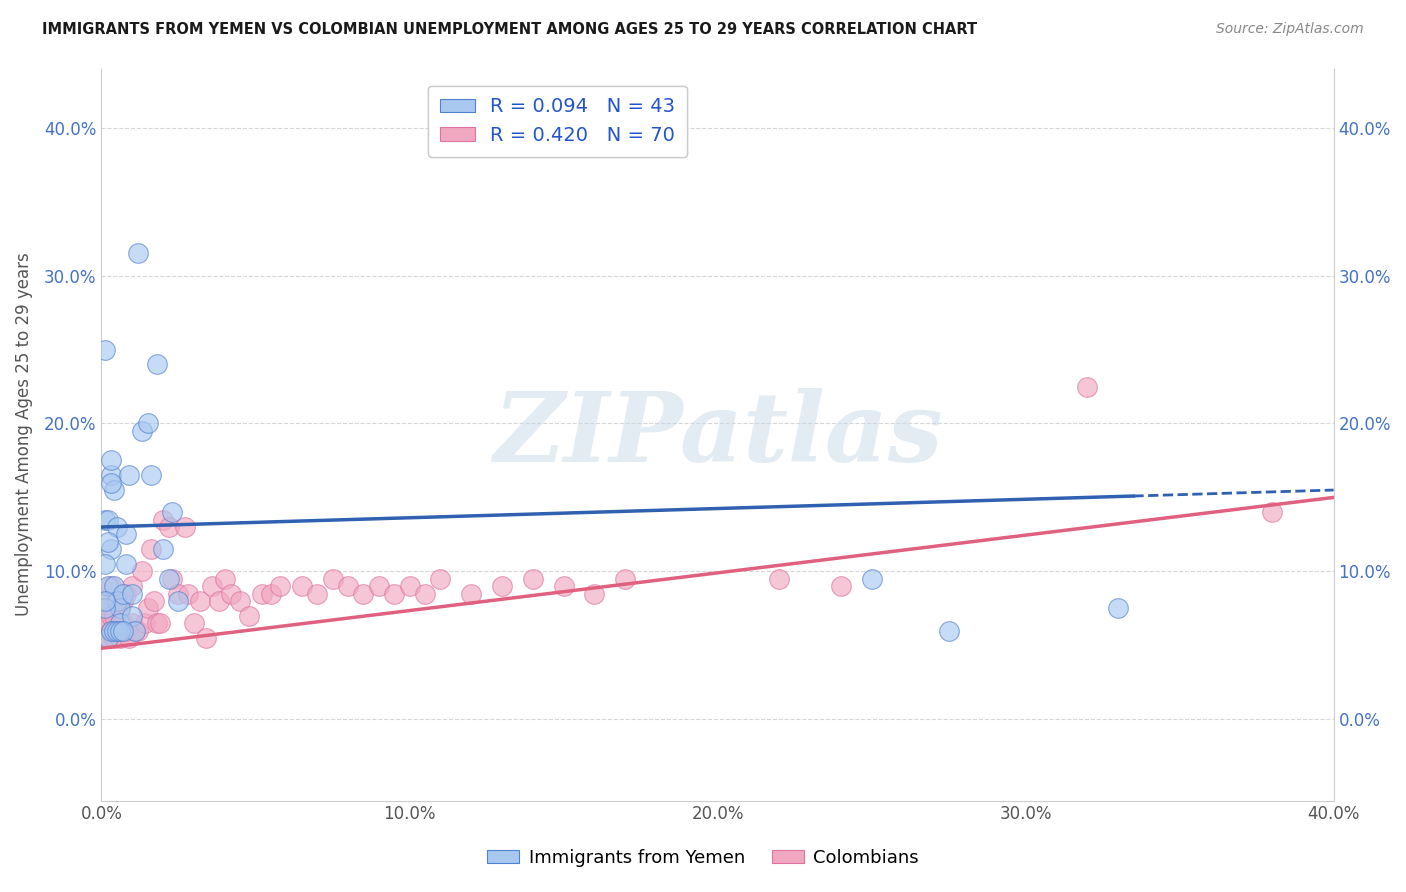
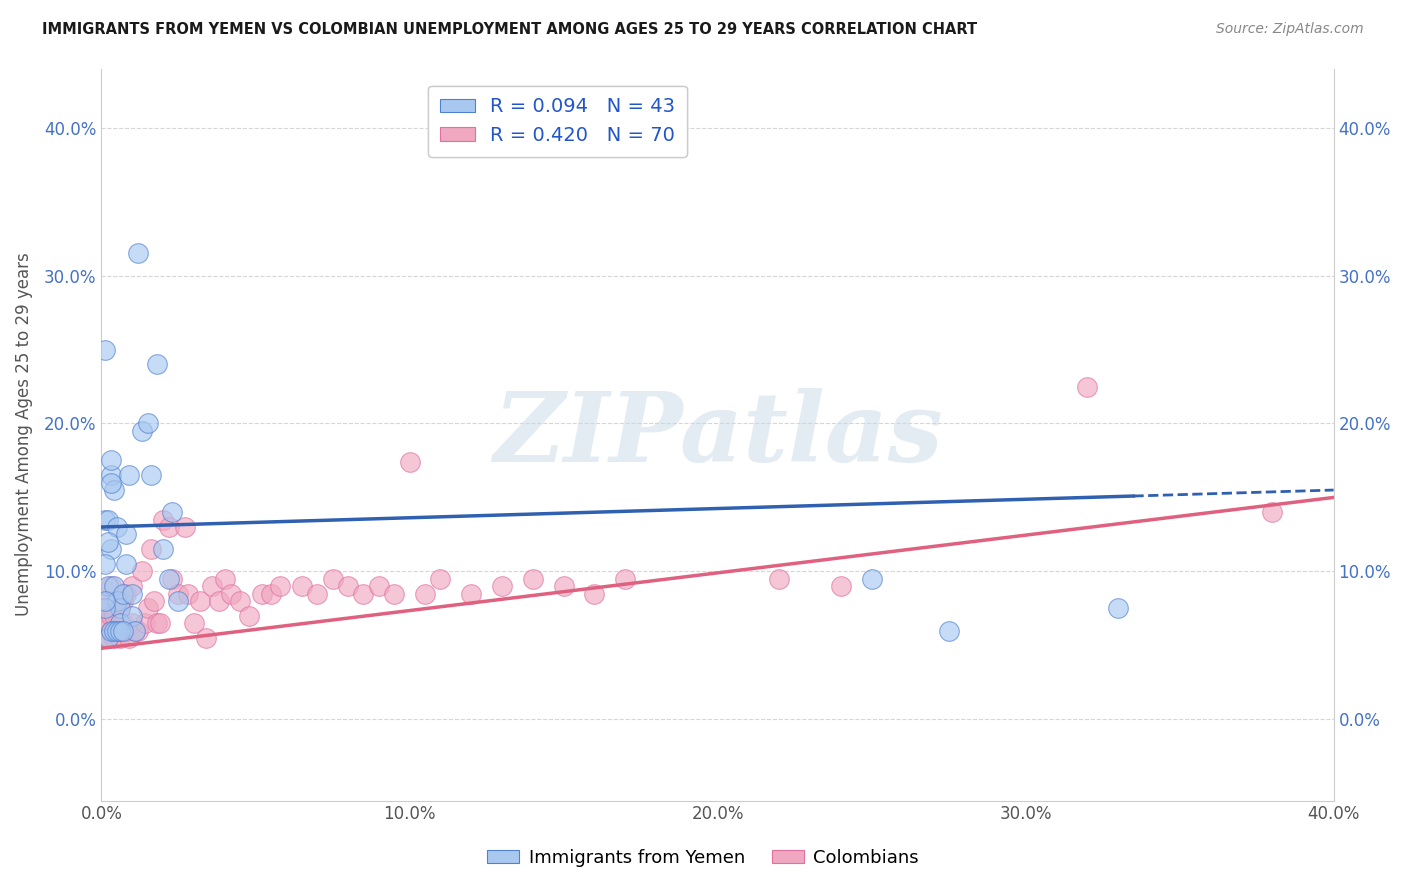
Colombians/10.0%: 9.0% -> 17.4%
